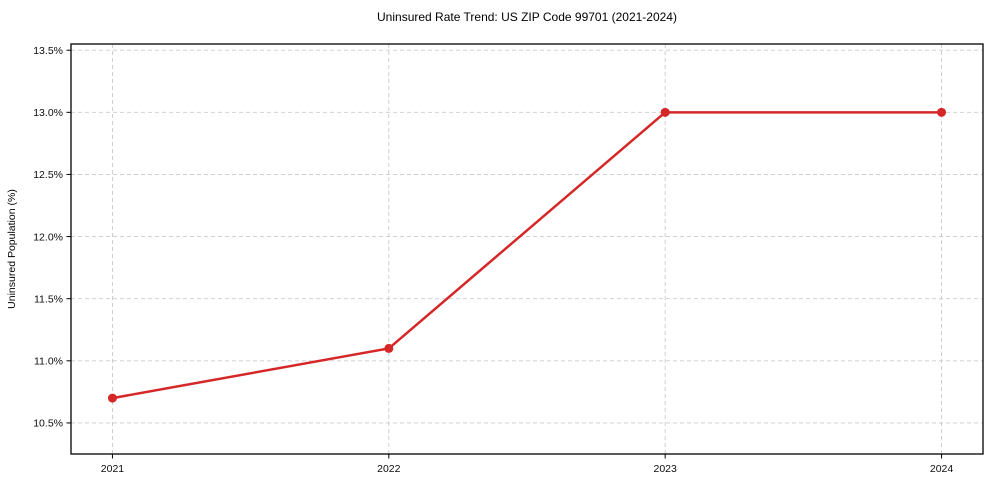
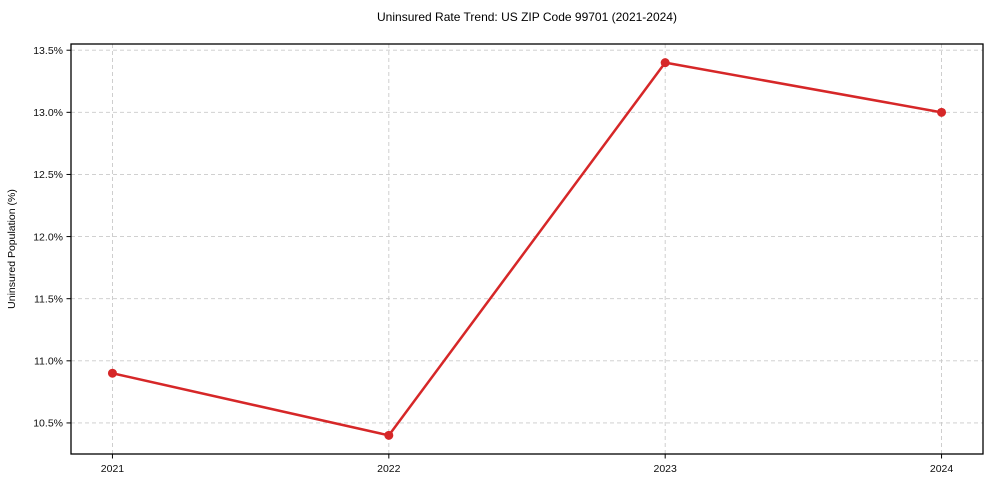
2021: 10.7% -> 10.9%
2022: 11.1% -> 10.4%
2023: 13.0% -> 13.4%
